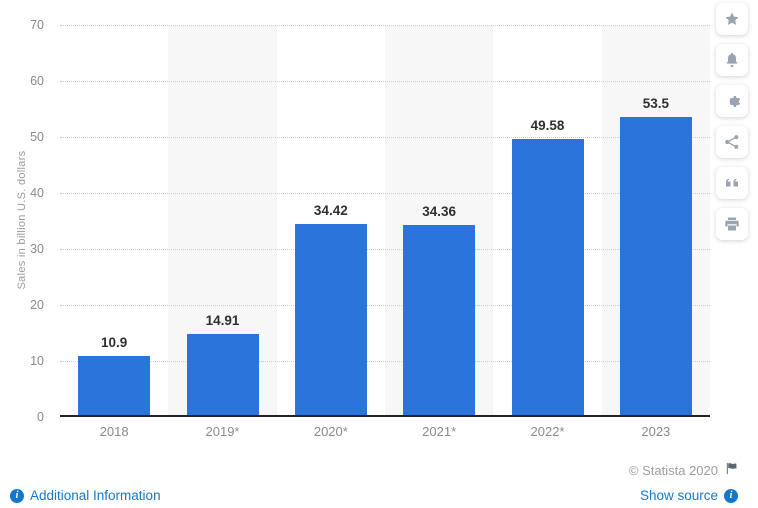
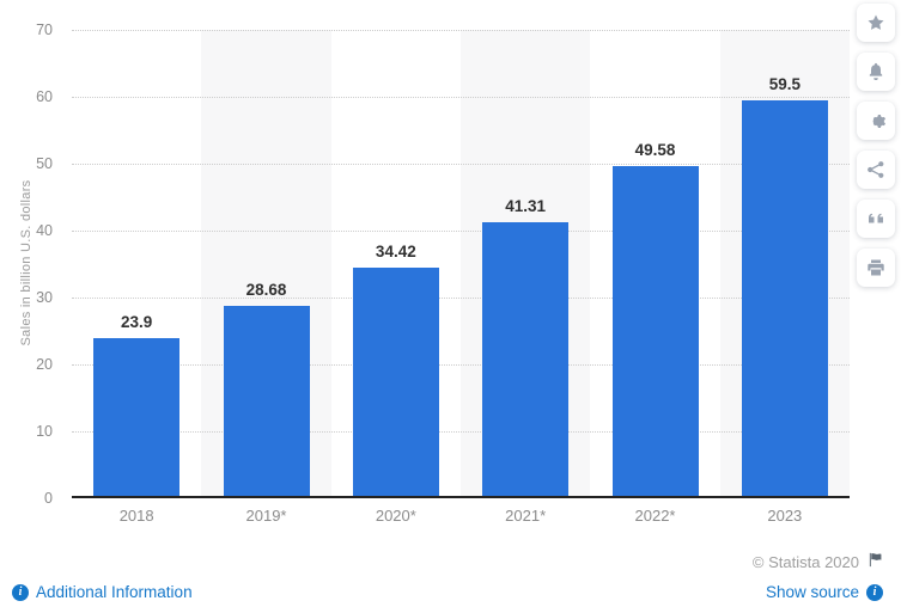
2018: 10.9 -> 23.9
2019*: 14.91 -> 28.68
2021*: 34.36 -> 41.31
2023: 53.5 -> 59.5
